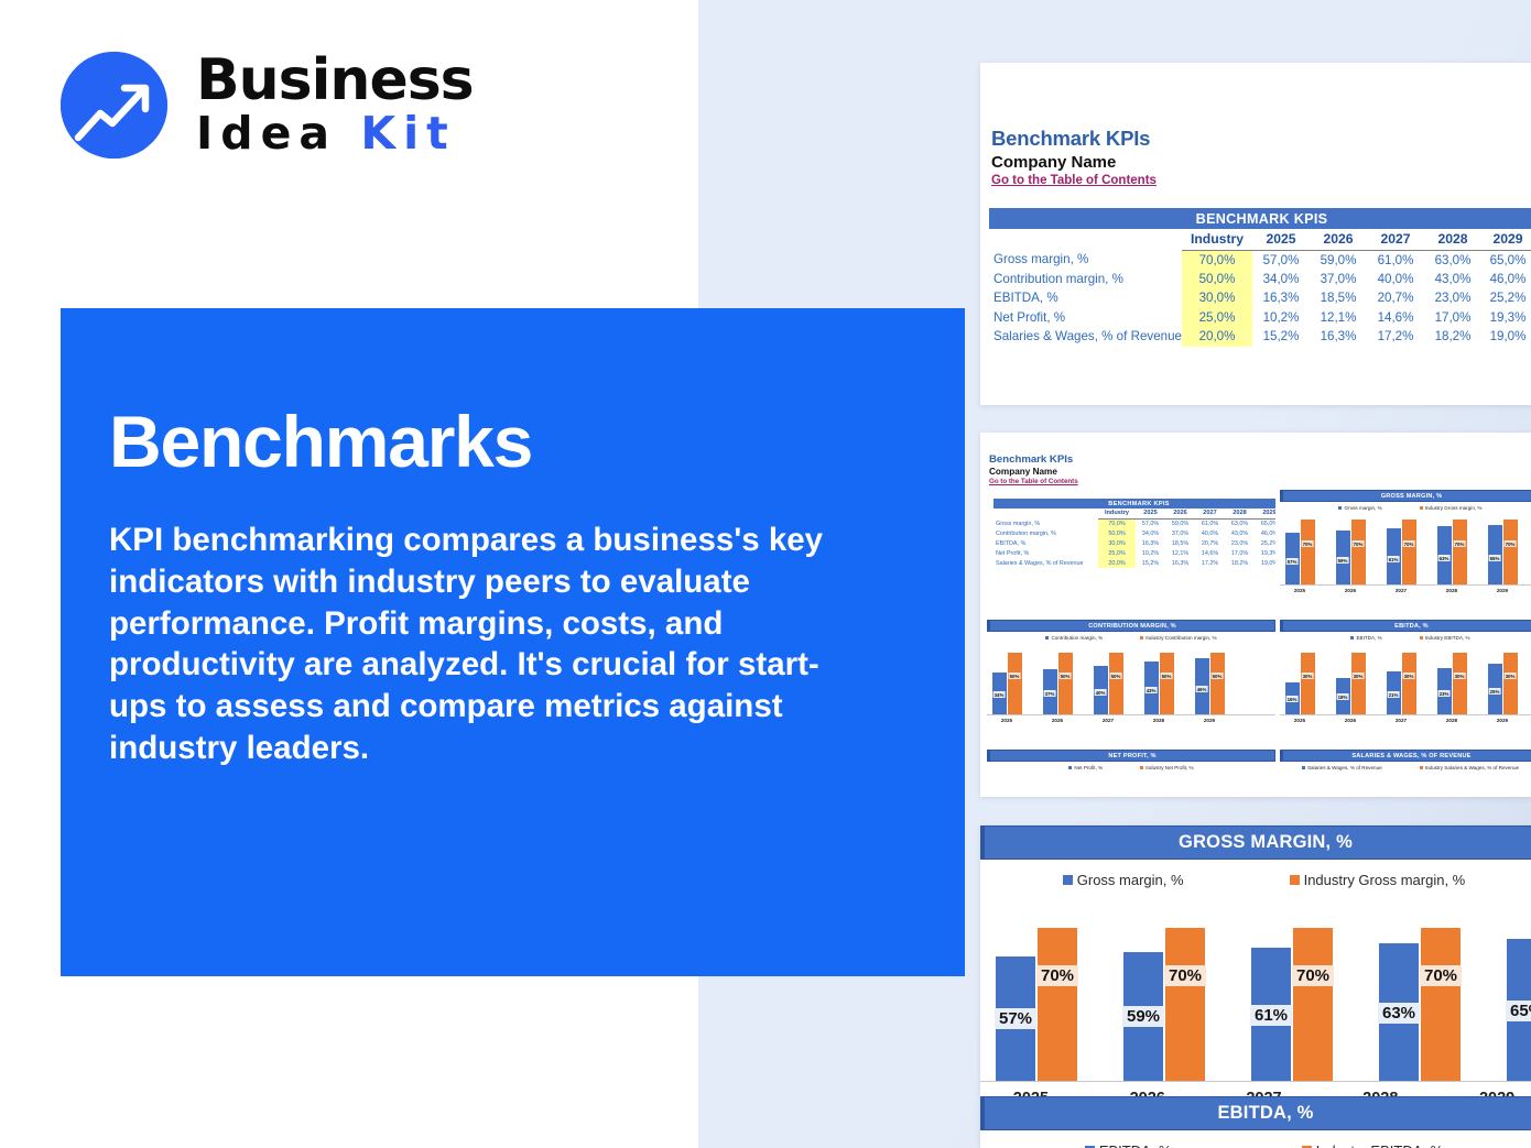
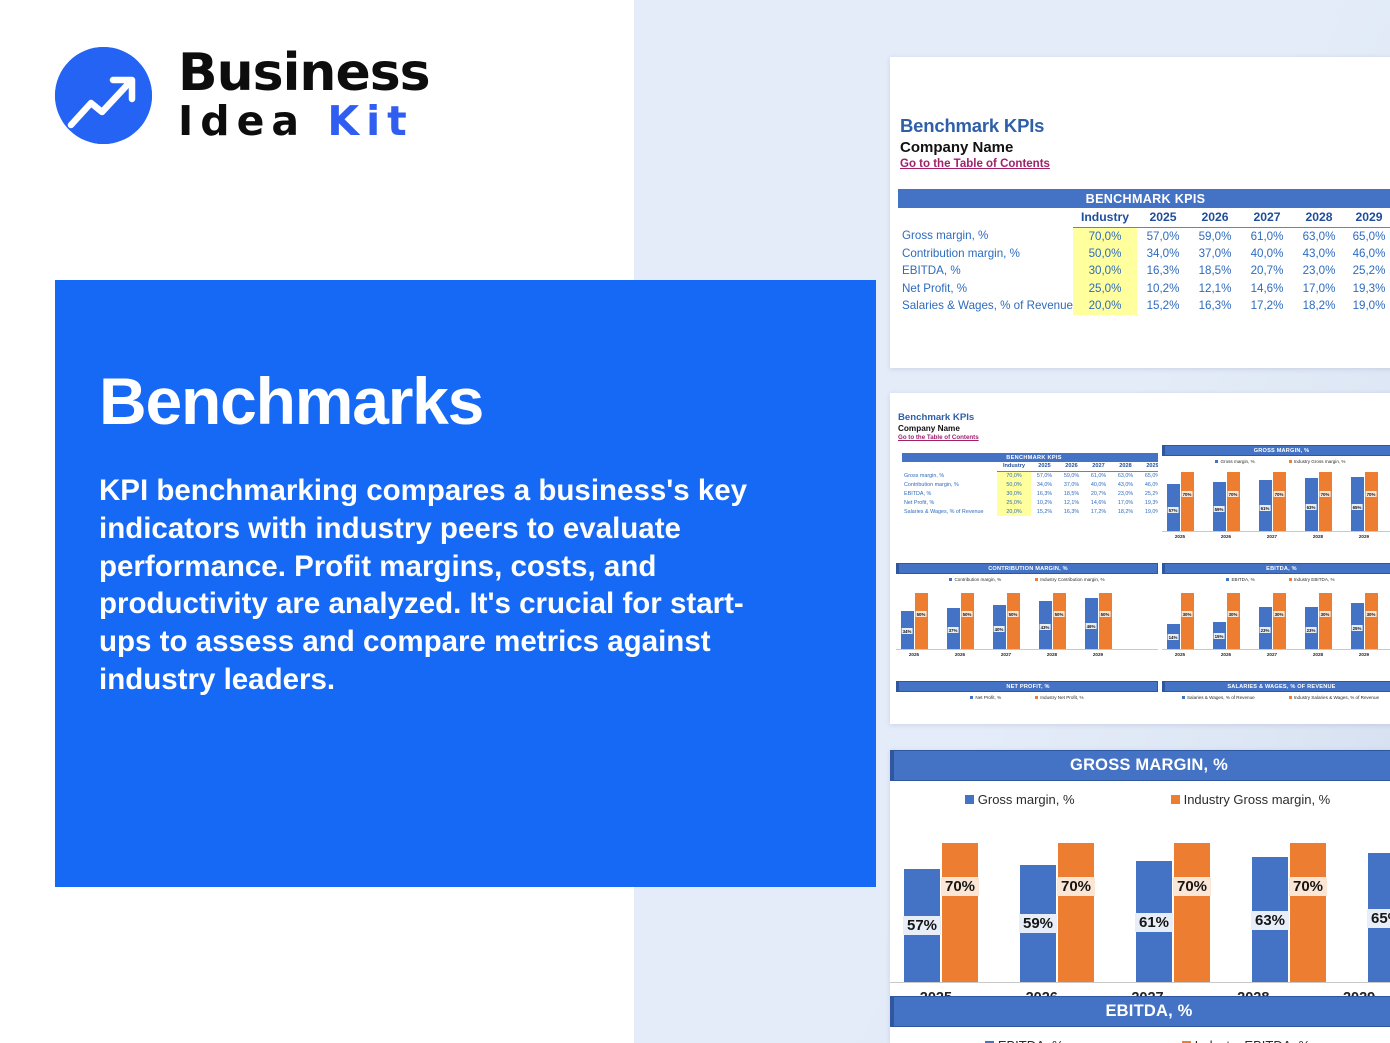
EBITDA, %/EBITDA, %/2025: 16% -> 14%
EBITDA, %/EBITDA, %/2026: 18% -> 15%
EBITDA, %/EBITDA, %/2027: 21% -> 23%
